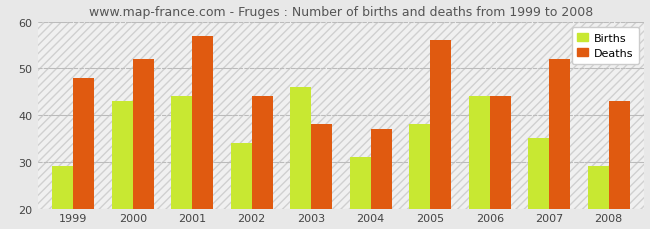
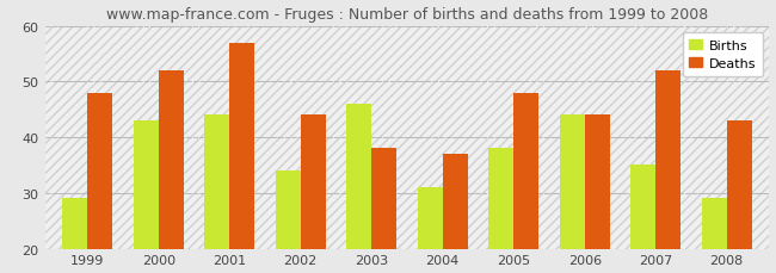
Deaths/2005: 56 -> 48
